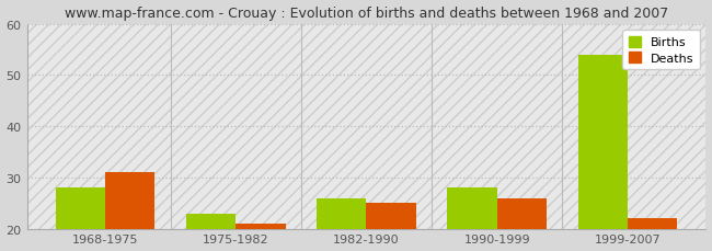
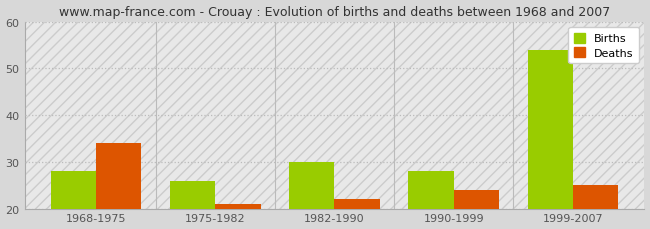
Deaths/1968-1975: 31 -> 34
Births/1975-1982: 23 -> 26
Births/1982-1990: 26 -> 30
Deaths/1982-1990: 25 -> 22
Deaths/1990-1999: 26 -> 24
Deaths/1999-2007: 22 -> 25
